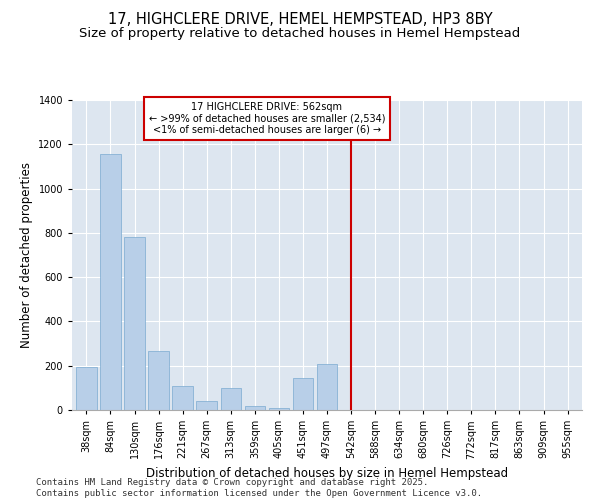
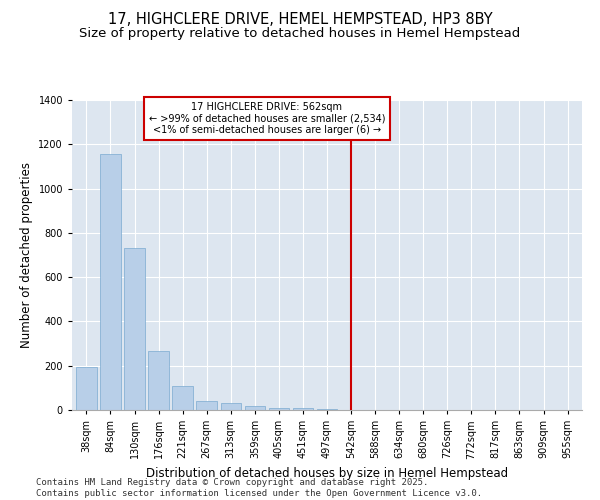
130sqm: 780 -> 730
313sqm: 100 -> 30
451sqm: 145 -> 7
497sqm: 210 -> 3
